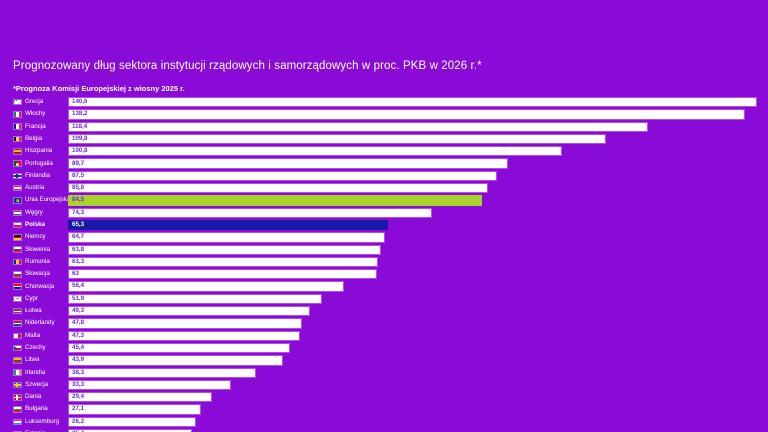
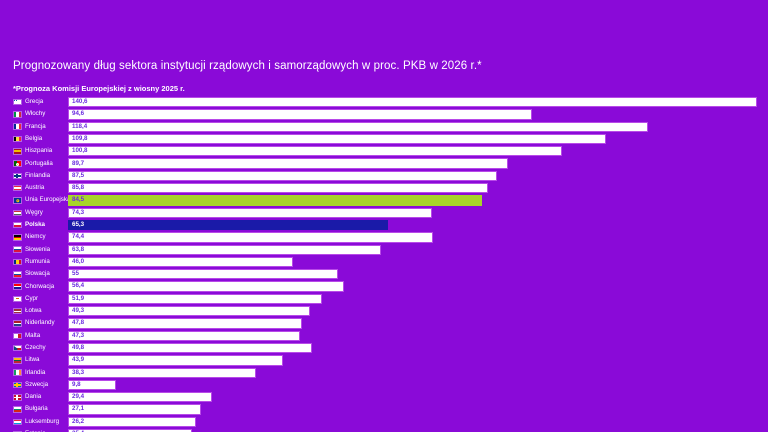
Włochy: 138,2 -> 94,6
Niemcy: 64,7 -> 74,4
Rumunia: 63,3 -> 46,0
Słowacja: 63 -> 55
Czechy: 45,4 -> 49,8
Szwecja: 33,3 -> 9,8
